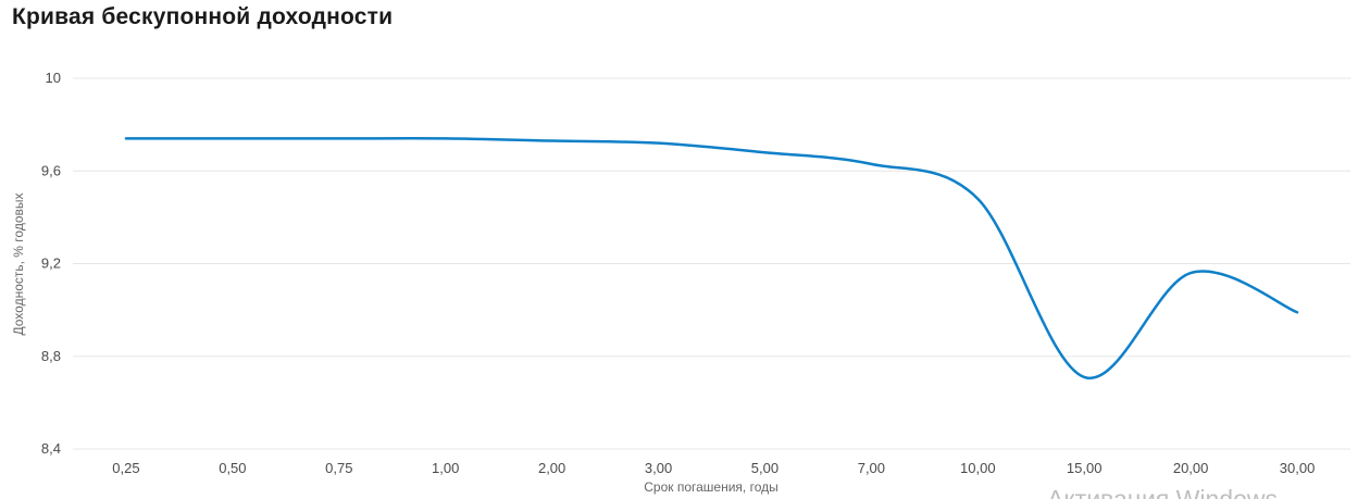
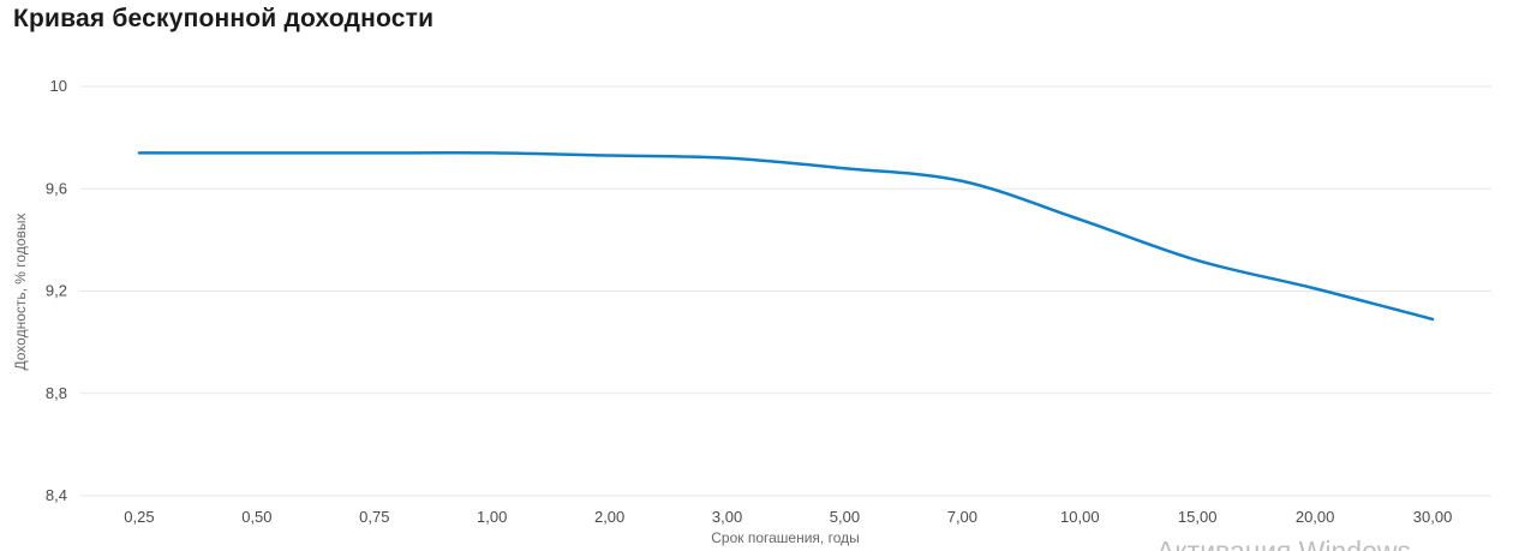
15,00: 8,71 -> 9,32
20,00: 9,16 -> 9,21
30,00: 8,99 -> 9,09
